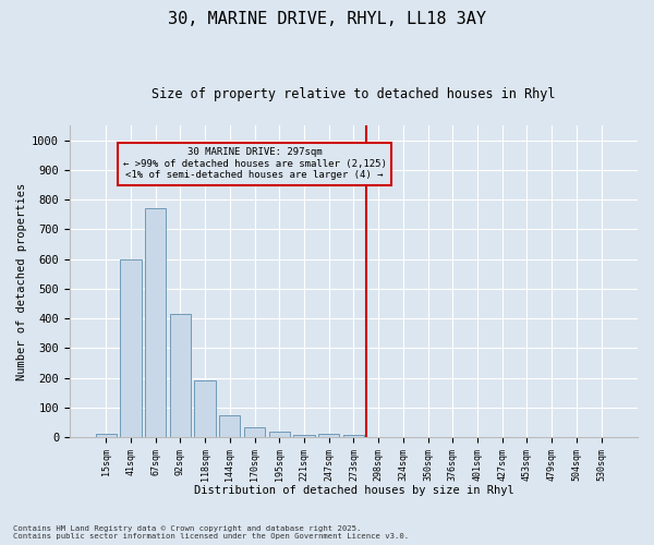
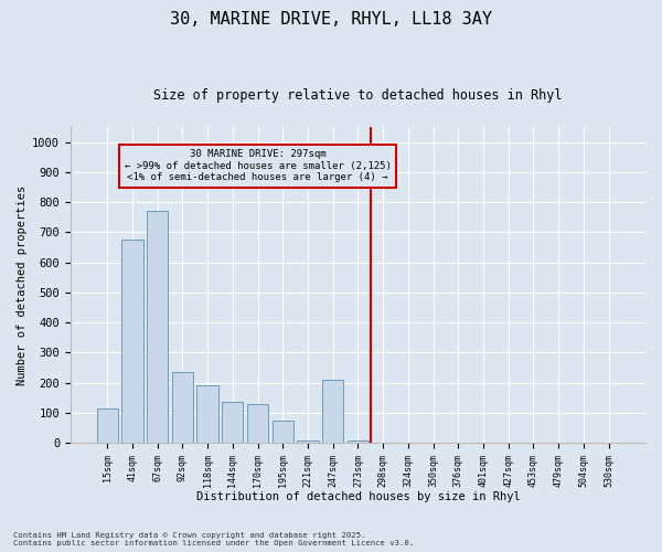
15sqm: 10 -> 115
41sqm: 600 -> 675
92sqm: 415 -> 235
144sqm: 75 -> 135
170sqm: 35 -> 130
195sqm: 18 -> 75
247sqm: 10 -> 210
